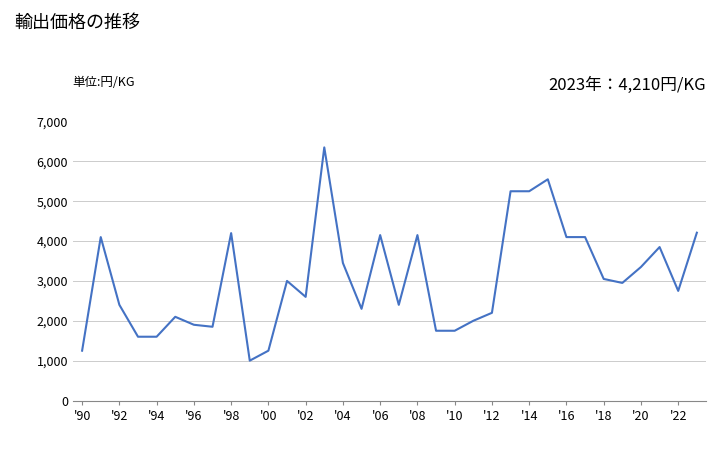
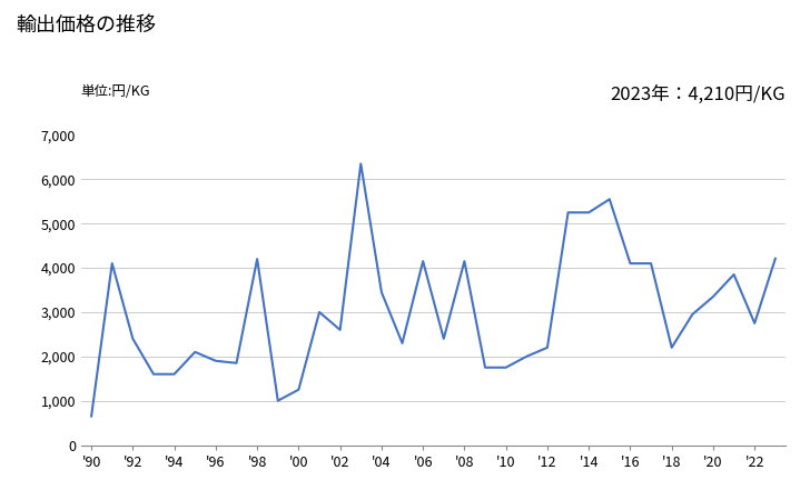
'90: 1,250 -> 650
'18: 3,050 -> 2,200
